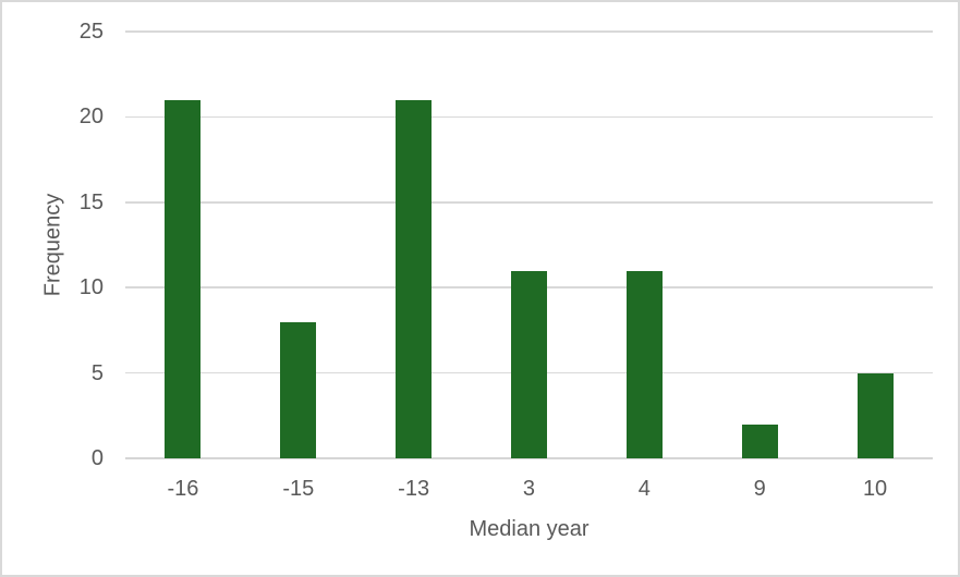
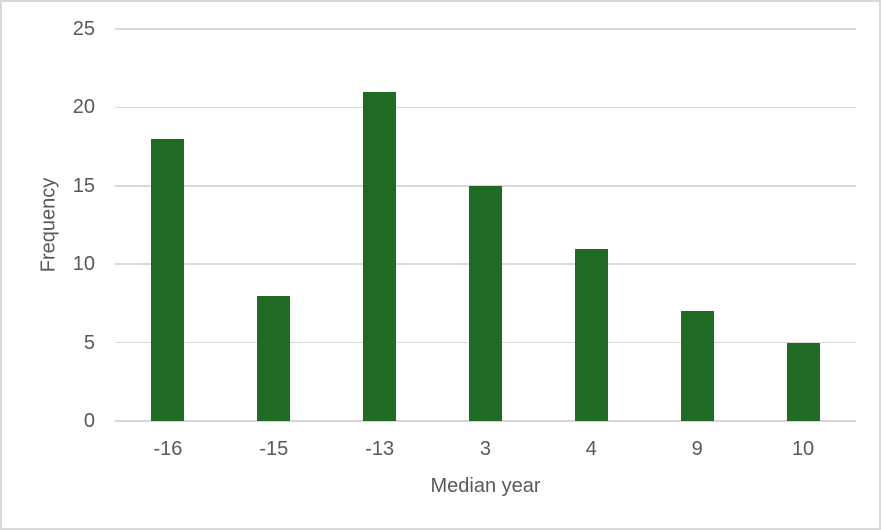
-16: 21 -> 18
3: 11 -> 15
9: 2 -> 7
